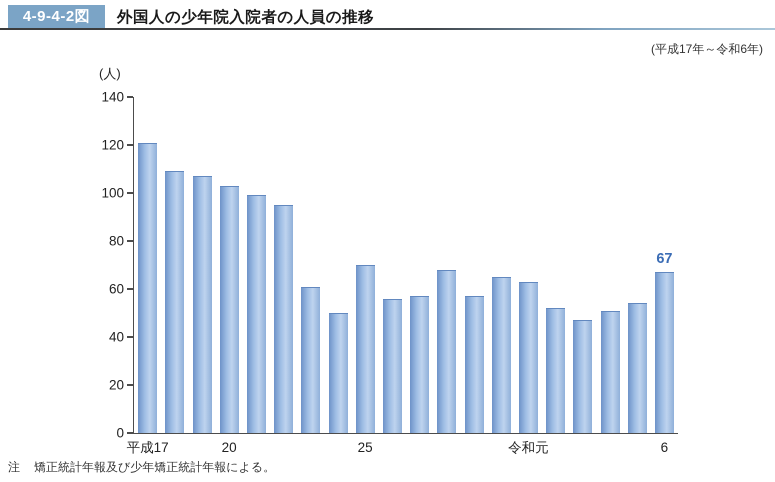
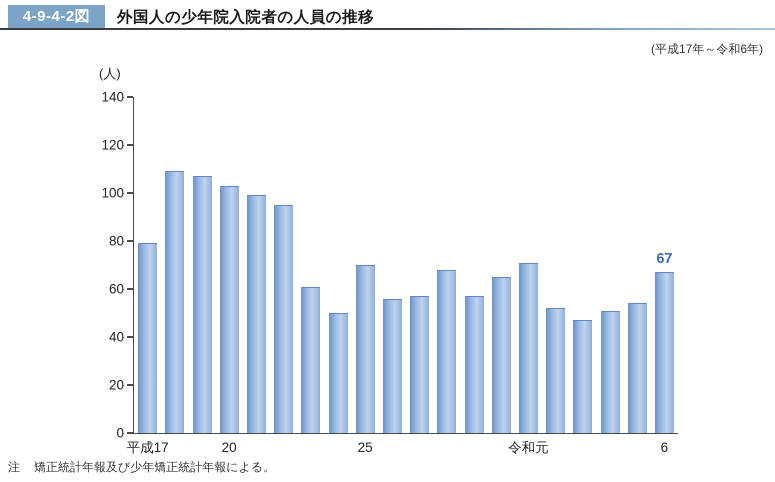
平成17: 121 -> 79
令和元: 63 -> 71
